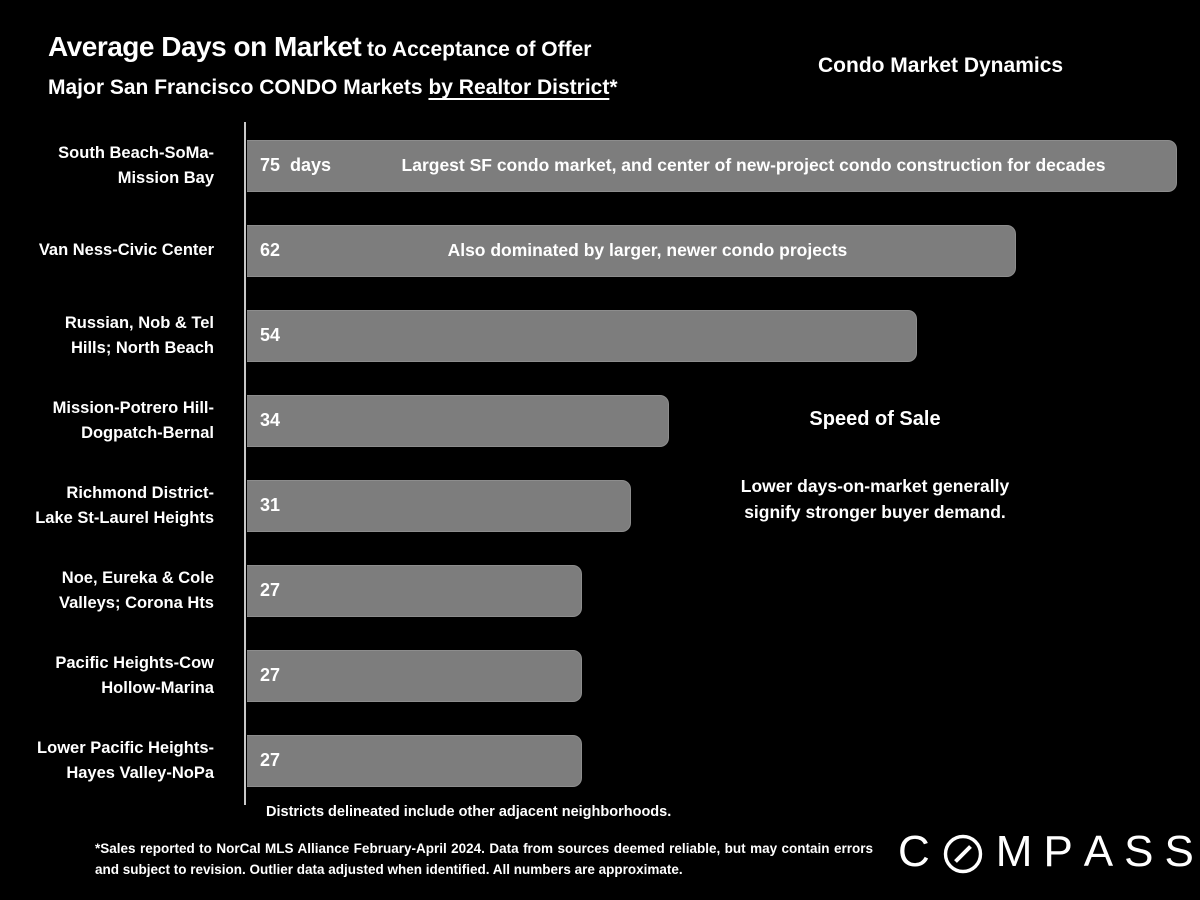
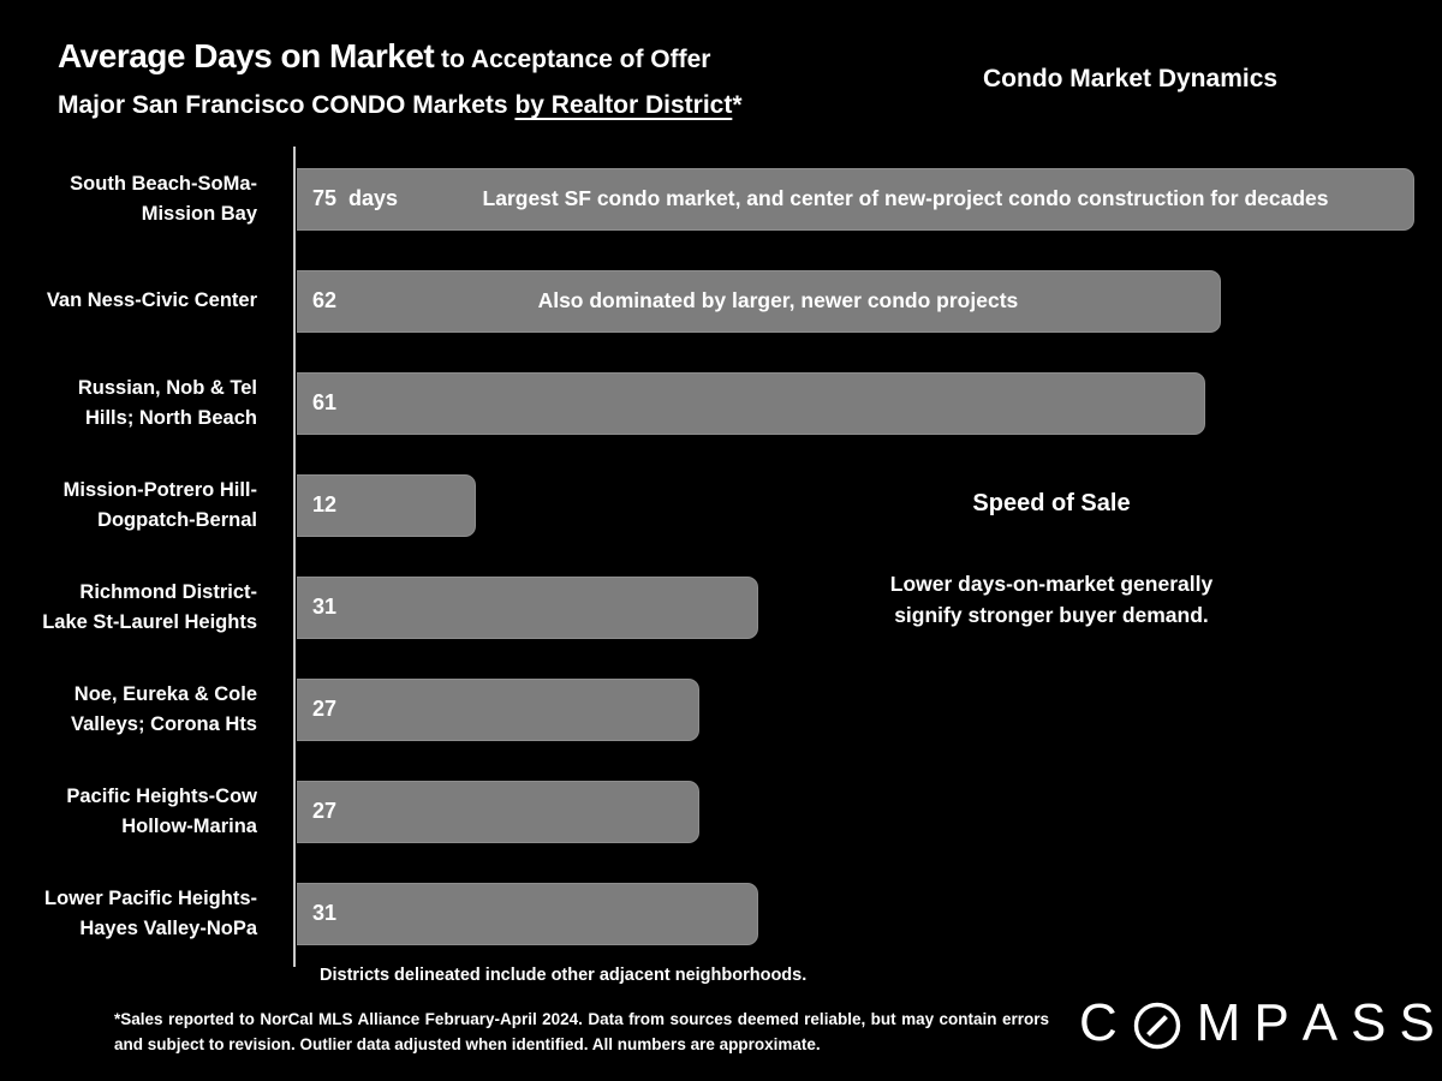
Russian, Nob & Tel Hills; North Beach: 54 -> 61
Mission-Potrero Hill- Dogpatch-Bernal: 34 -> 12
Lower Pacific Heights- Hayes Valley-NoPa: 27 -> 31
